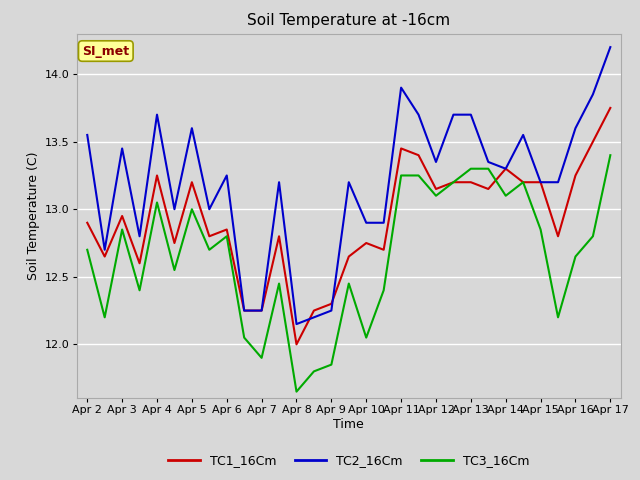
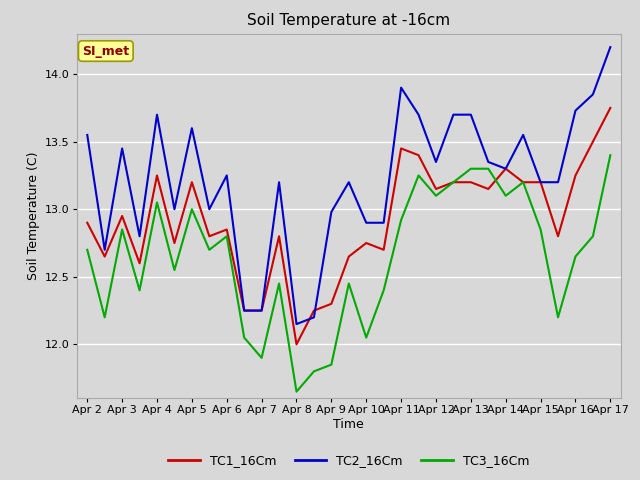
TC2_16Cm/Apr 9: 12.25 -> 12.98
TC3_16Cm/Apr 11: 13.25 -> 12.92
TC2_16Cm/Apr 16: 13.60 -> 13.73
